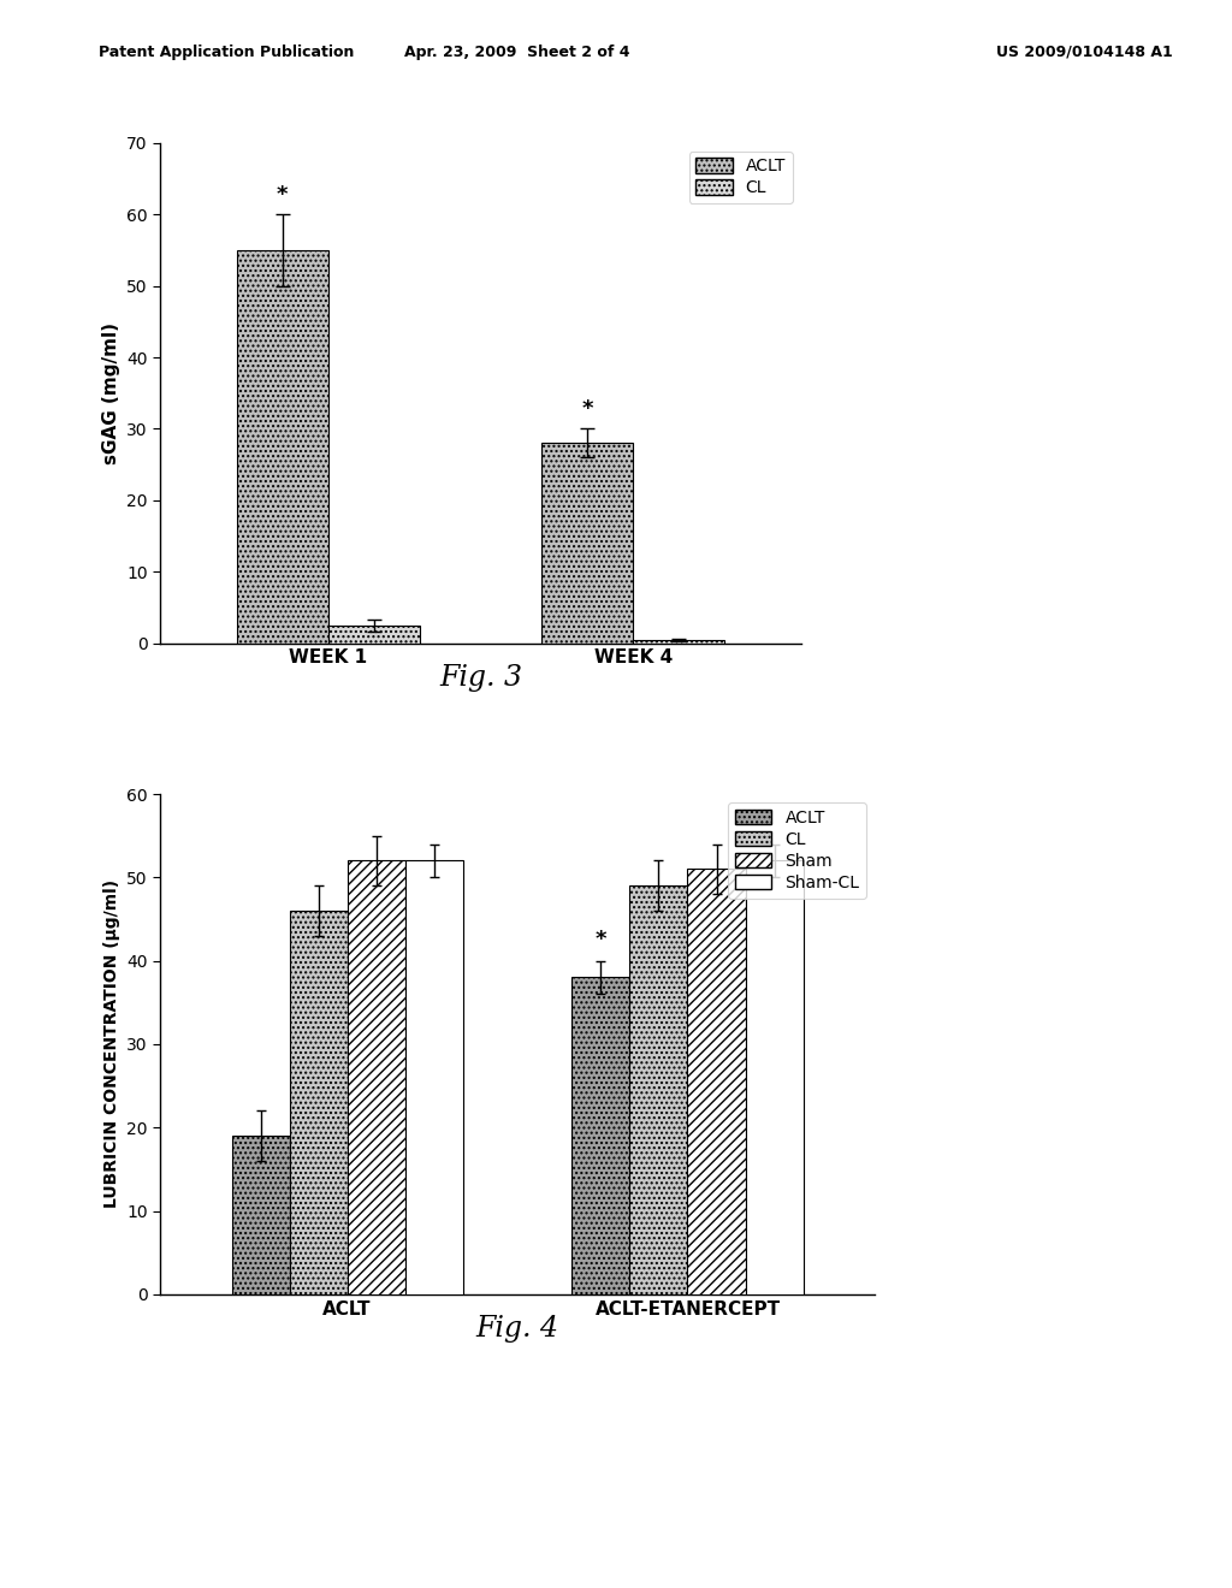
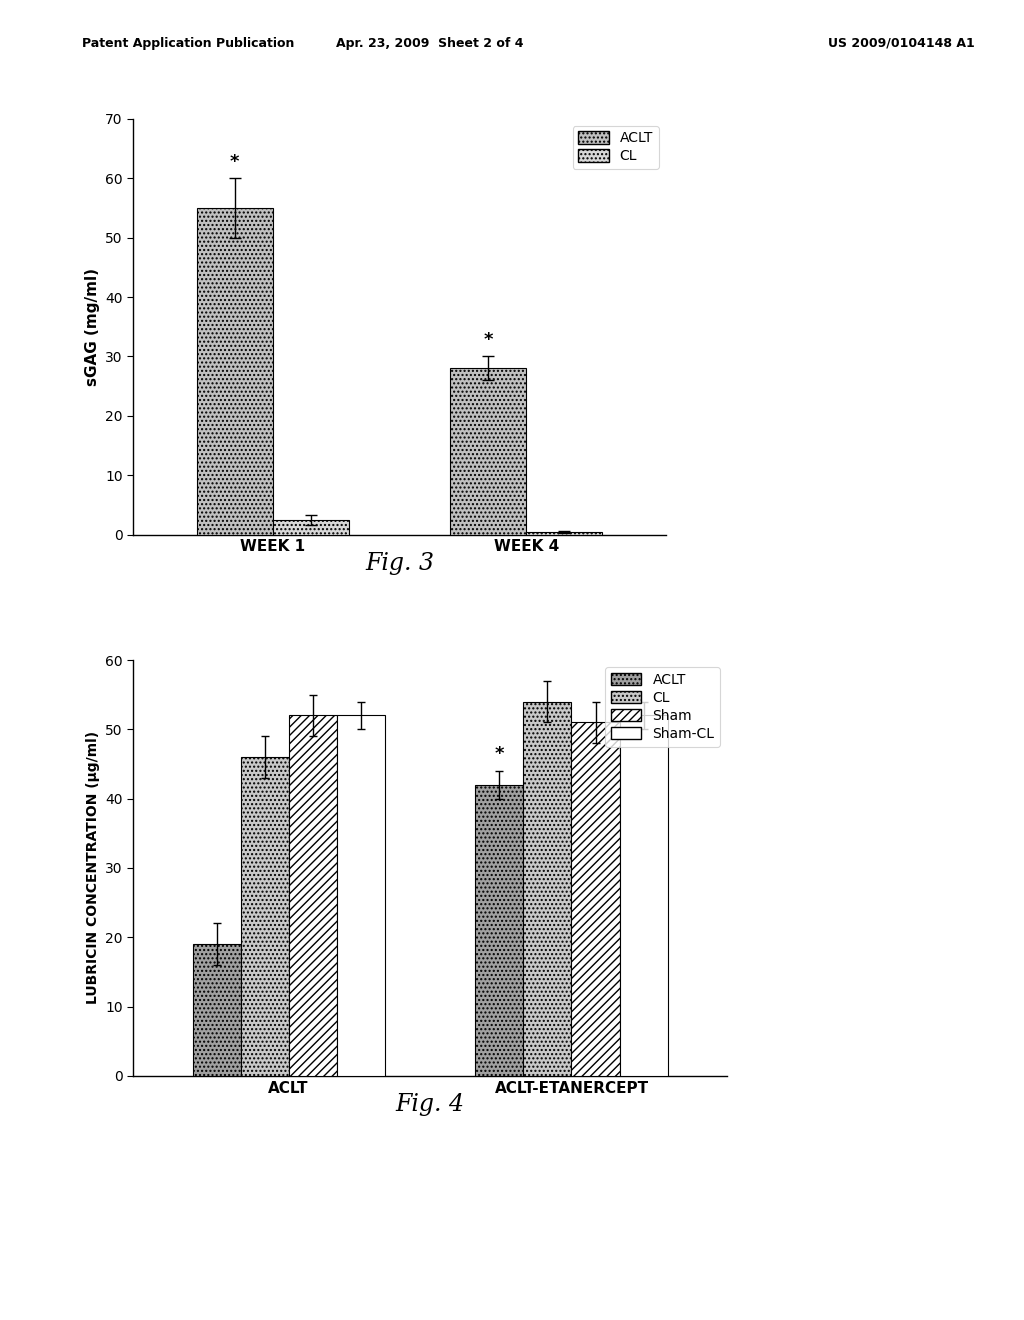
ACLT/ACLT-ETANERCEPT: 38 -> 42
CL/ACLT-ETANERCEPT: 49 -> 54
